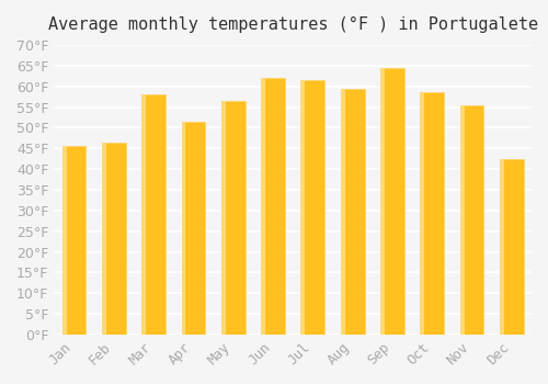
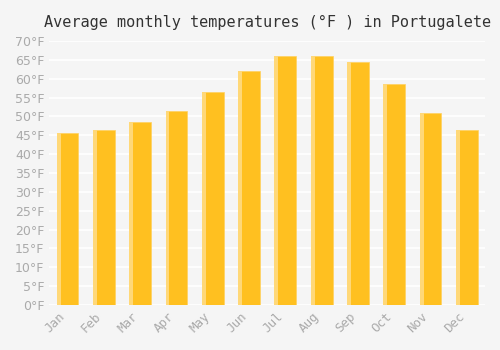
Mar: 58.0°F -> 48.5°F
Jul: 61.5°F -> 66.0°F
Aug: 59.5°F -> 66.0°F
Nov: 55.5°F -> 51.0°F
Dec: 42.5°F -> 46.5°F
